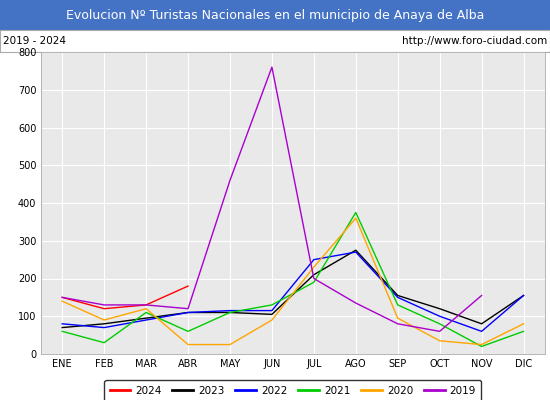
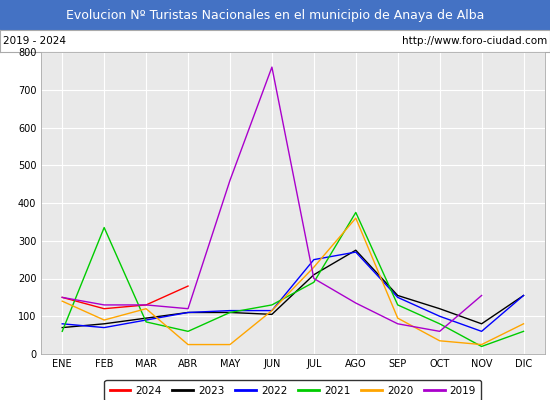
2021/FEB: 30 -> 335
2021/MAR: 110 -> 85
2020/JUN: 90 -> 115
